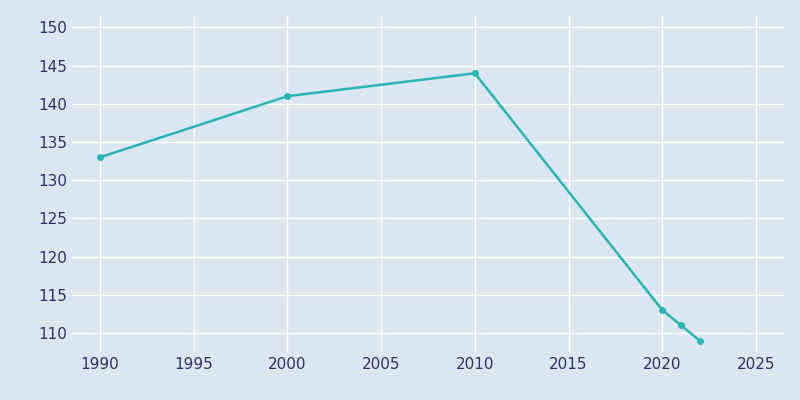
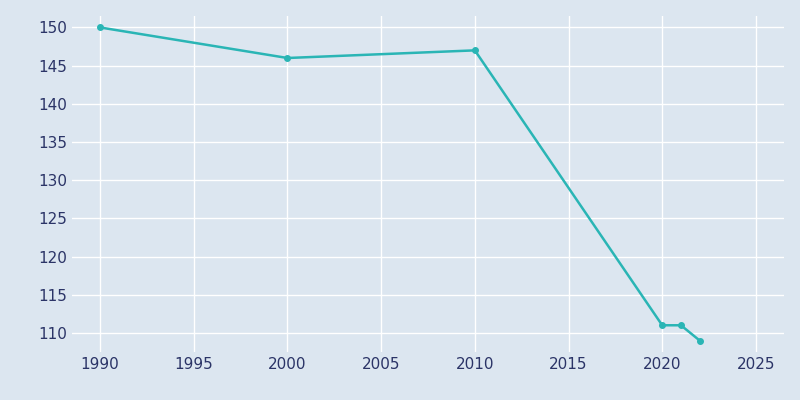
1990: 133 -> 150
2000: 141 -> 146
2010: 144 -> 147
2020: 113 -> 111
